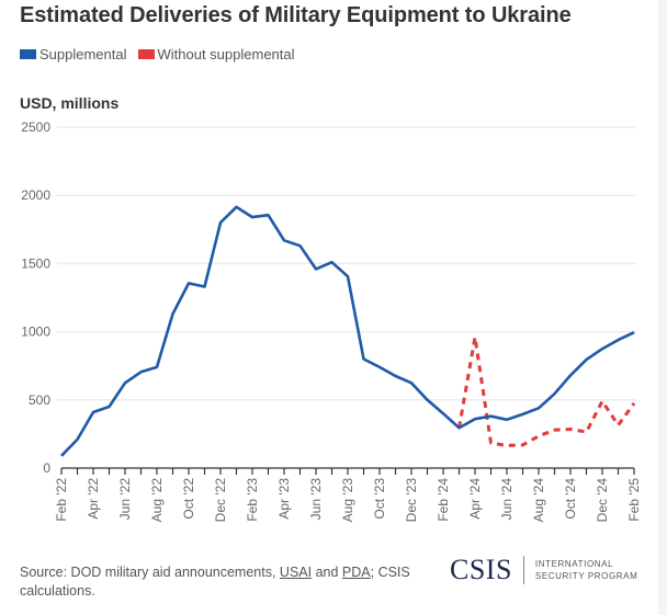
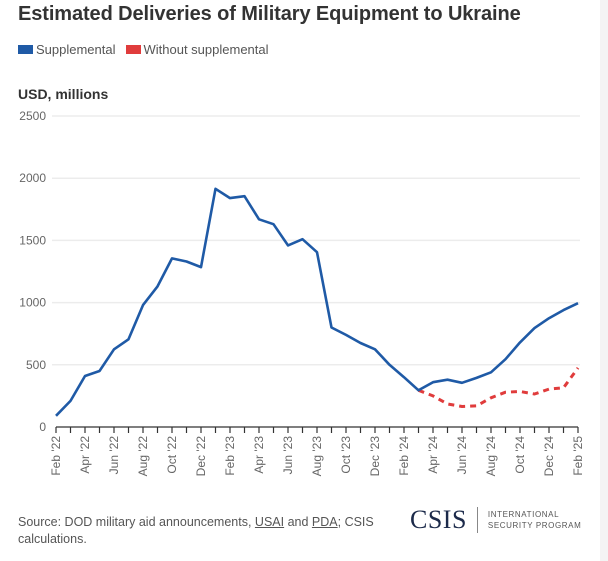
Supplemental/Aug '22: 740 -> 980
Supplemental/Dec '22: 1800 -> 1280
Without supplemental/Apr '24: 960 -> 250
Without supplemental/Dec '24: 490 -> 300
